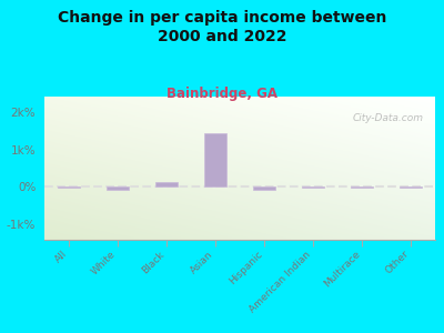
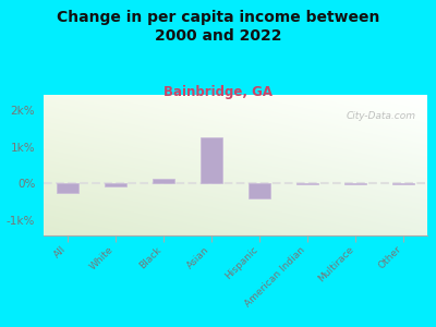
All: -0.03k% -> -0.25k%
Asian: 1.42k% -> 1.25k%
Hispanic: -0.08k% -> -0.40k%
